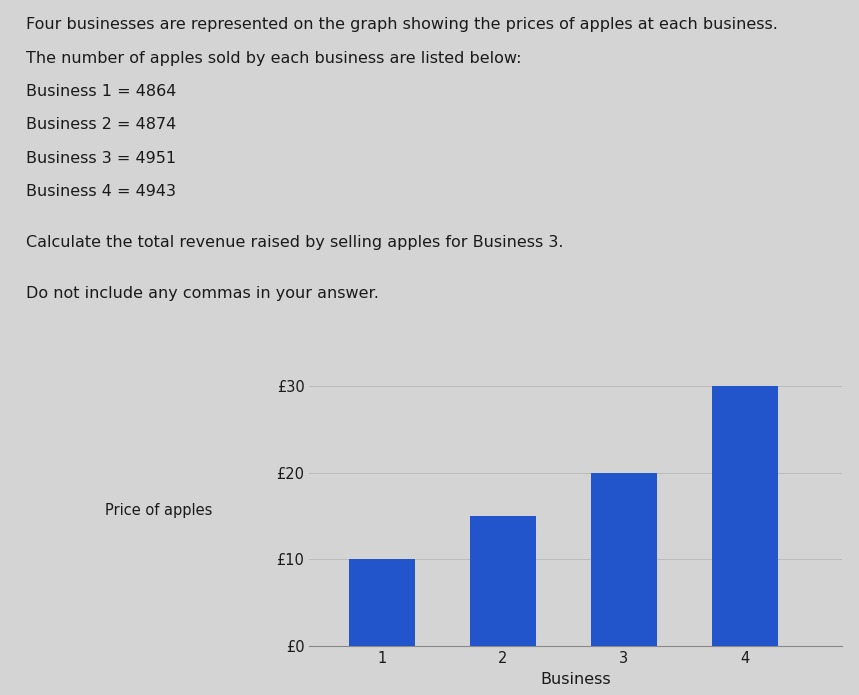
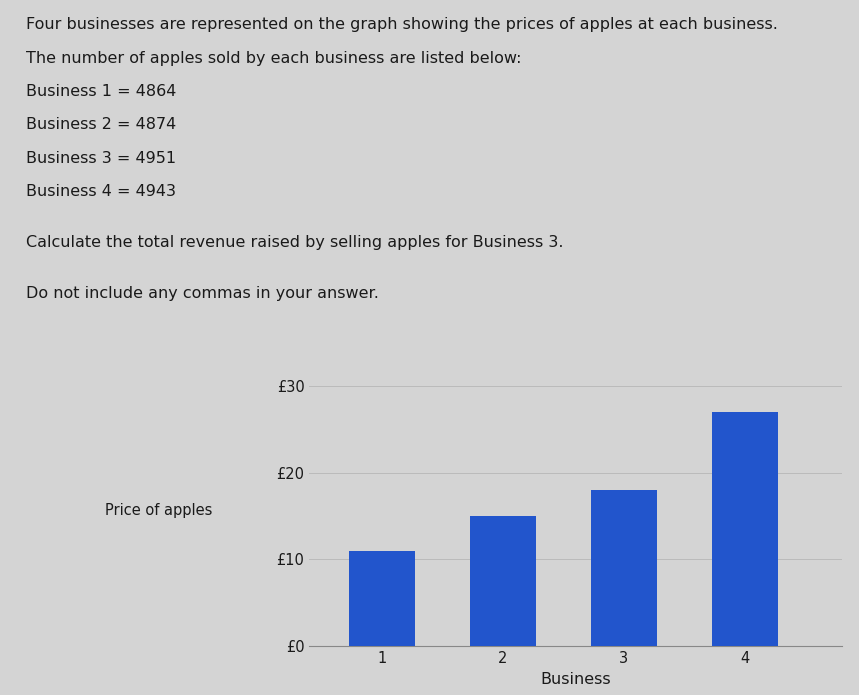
1: £10 -> £11
3: £20 -> £18
4: £30 -> £27
